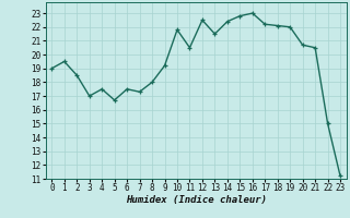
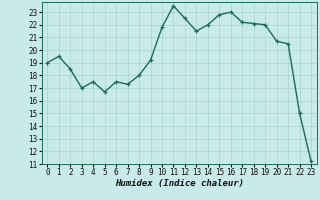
11: 20.5 -> 23.5
14: 22.4 -> 22.0
